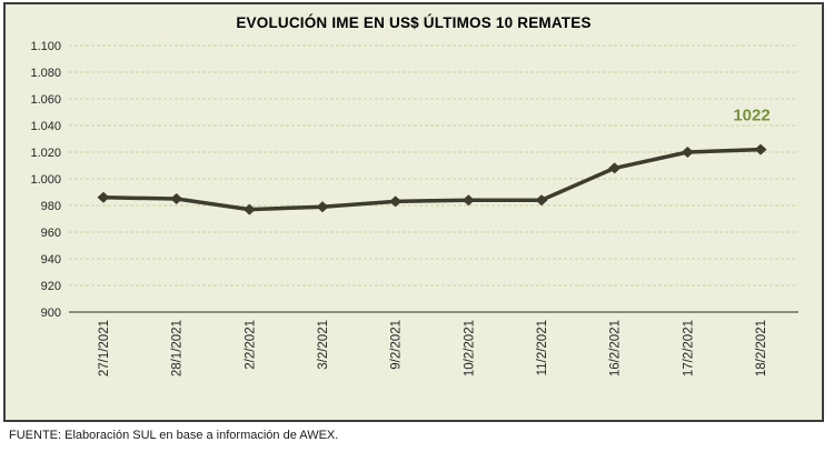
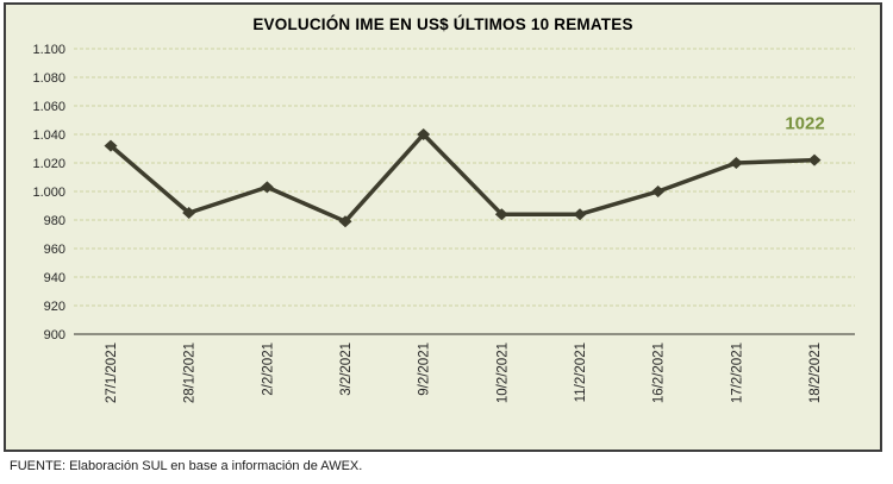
27/1/2021: 986 -> 1032
2/2/2021: 977 -> 1003
9/2/2021: 983 -> 1040
16/2/2021: 1008 -> 1000
